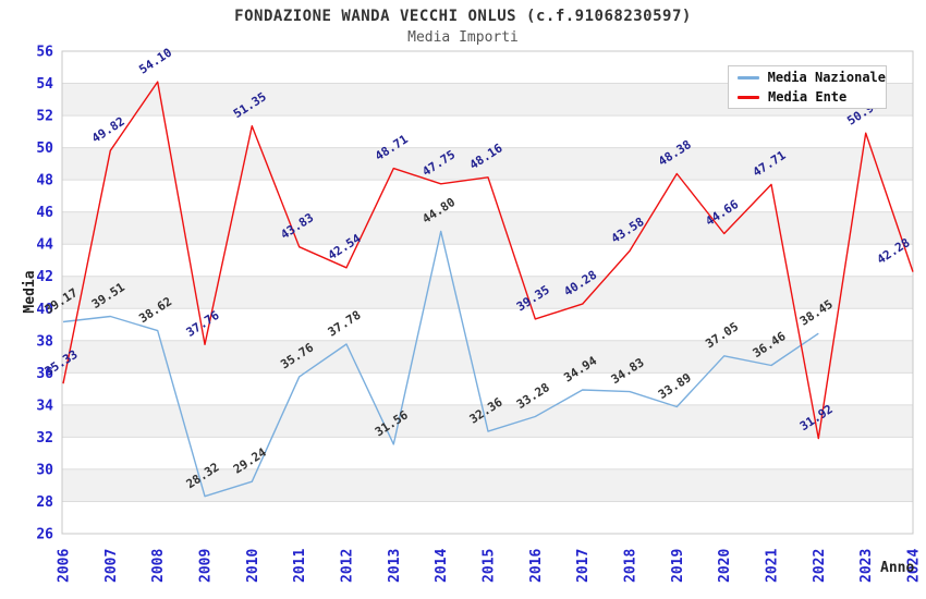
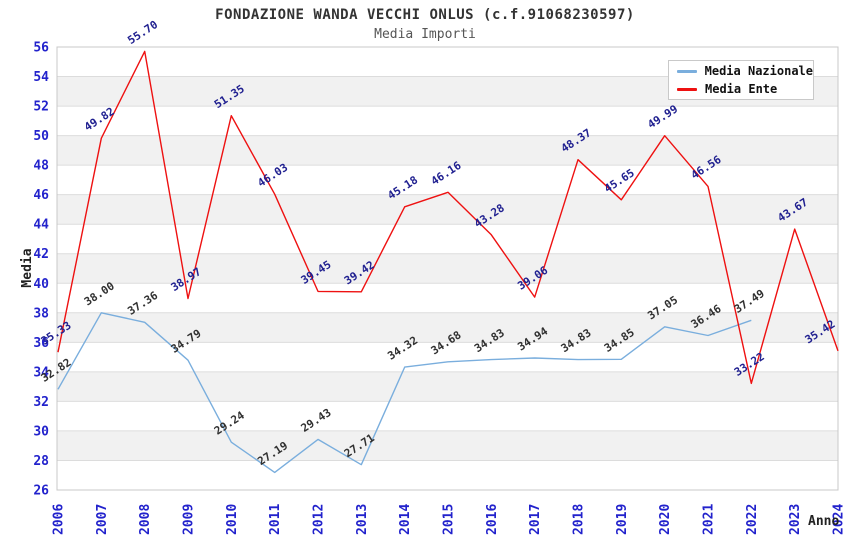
Media Nazionale/2006: 39.17 -> 32.82
Media Nazionale/2007: 39.51 -> 38.00
Media Nazionale/2008: 38.62 -> 37.36
Media Ente/2008: 54.10 -> 55.70
Media Nazionale/2009: 28.32 -> 34.79
Media Ente/2009: 37.76 -> 38.97
Media Nazionale/2011: 35.76 -> 27.19
Media Ente/2011: 43.83 -> 46.03
Media Nazionale/2012: 37.78 -> 29.43
Media Ente/2012: 42.54 -> 39.45
Media Nazionale/2013: 31.56 -> 27.71
Media Ente/2013: 48.71 -> 39.42
Media Nazionale/2014: 44.80 -> 34.32
Media Ente/2014: 47.75 -> 45.18
Media Nazionale/2015: 32.36 -> 34.68
Media Ente/2015: 48.16 -> 46.16
Media Nazionale/2016: 33.28 -> 34.83
Media Ente/2016: 39.35 -> 43.28
Media Ente/2017: 40.28 -> 39.06
Media Ente/2018: 43.58 -> 48.37
Media Nazionale/2019: 33.89 -> 34.85
Media Ente/2019: 48.38 -> 45.65
Media Ente/2020: 44.66 -> 49.99
Media Ente/2021: 47.71 -> 46.56
Media Nazionale/2022: 38.45 -> 37.49
Media Ente/2022: 31.92 -> 33.22
Media Ente/2023: 50.91 -> 43.67
Media Ente/2024: 42.28 -> 35.42
